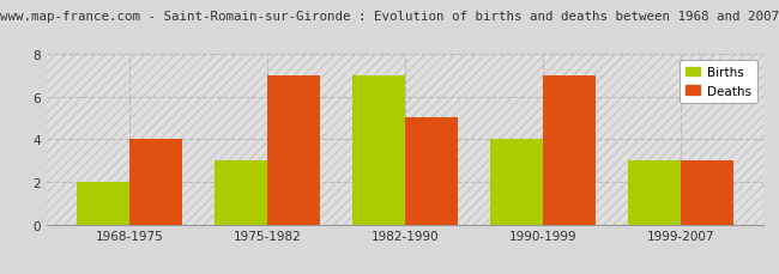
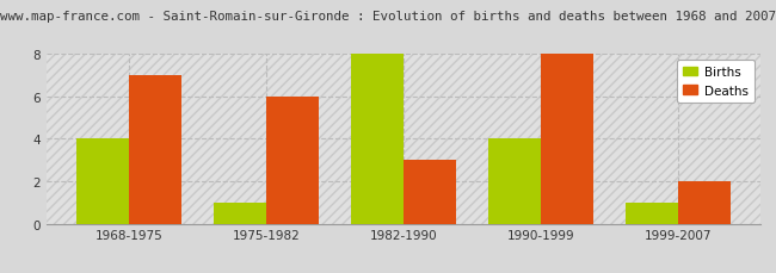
Births/1968-1975: 2 -> 4
Deaths/1968-1975: 4 -> 7
Births/1975-1982: 3 -> 1
Deaths/1975-1982: 7 -> 6
Births/1982-1990: 7 -> 8
Deaths/1982-1990: 5 -> 3
Deaths/1990-1999: 7 -> 8
Births/1999-2007: 3 -> 1
Deaths/1999-2007: 3 -> 2
